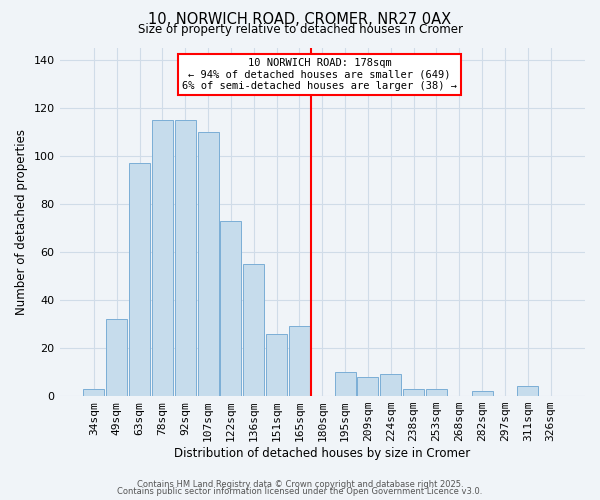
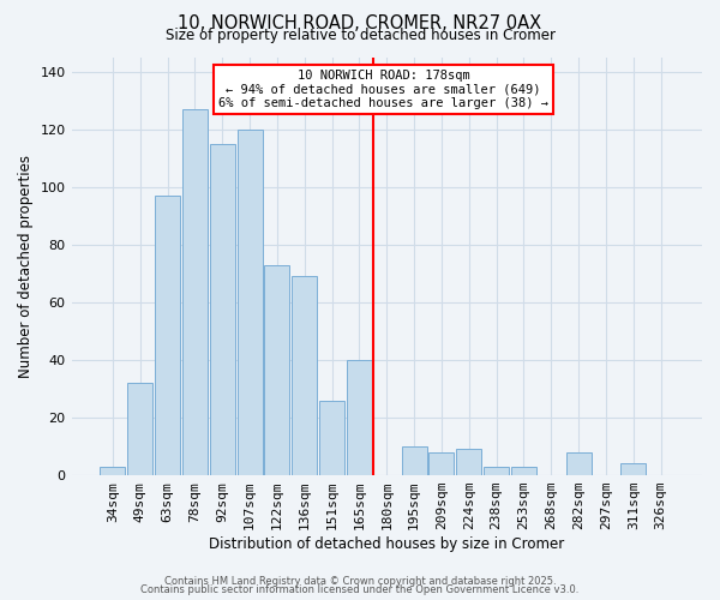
78sqm: 115 -> 127
107sqm: 110 -> 120
136sqm: 55 -> 69
165sqm: 29 -> 40
282sqm: 2 -> 8
